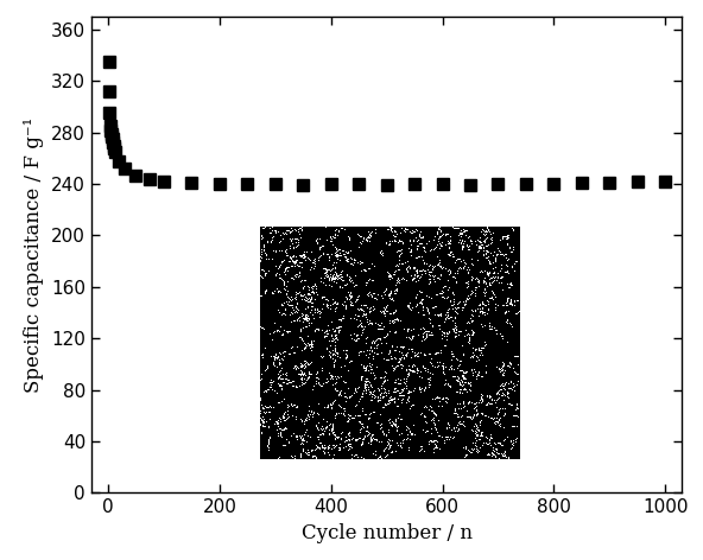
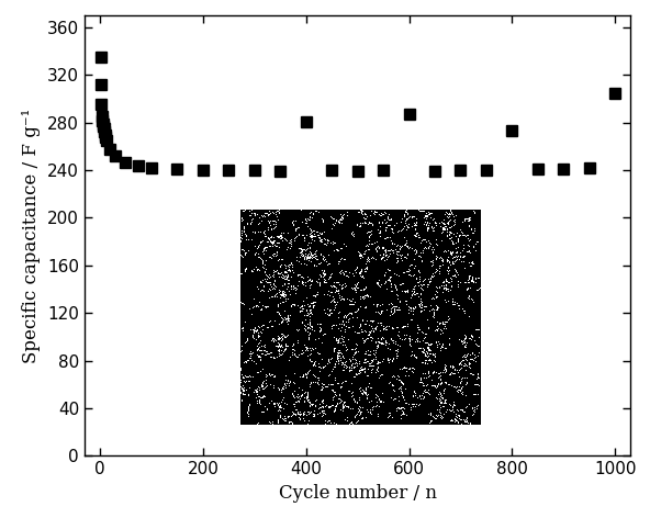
400: 240 -> 281
600: 240 -> 287
800: 240 -> 273
1000: 242 -> 305
